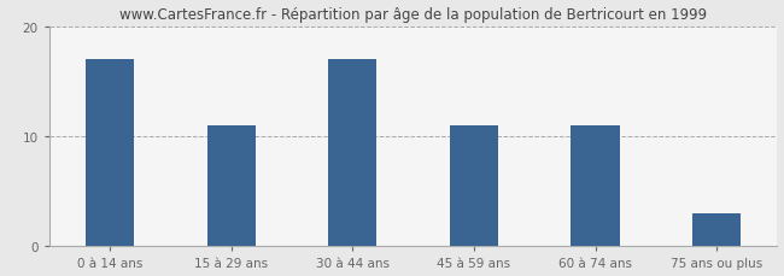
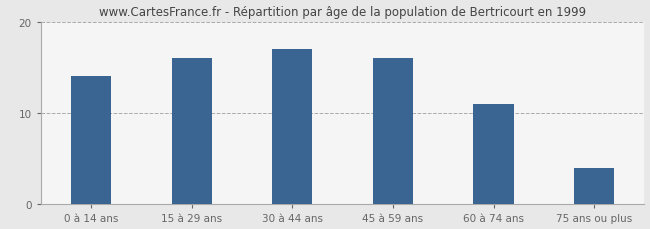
0 à 14 ans: 17 -> 14
15 à 29 ans: 11 -> 16
45 à 59 ans: 11 -> 16
75 ans ou plus: 3 -> 4
